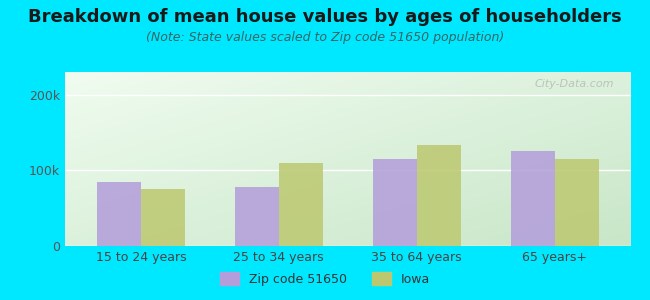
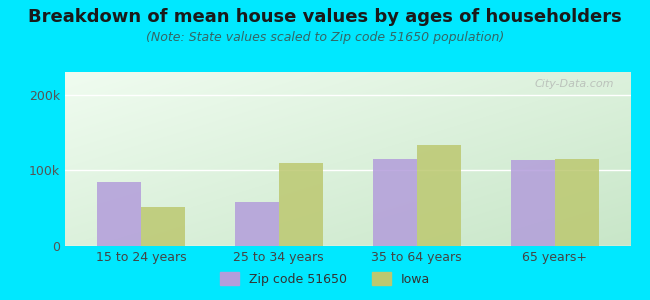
Iowa/15 to 24 years: 75k -> 52k
Zip code 51650/25 to 34 years: 78k -> 58k
Zip code 51650/65 years+: 125k -> 114k
